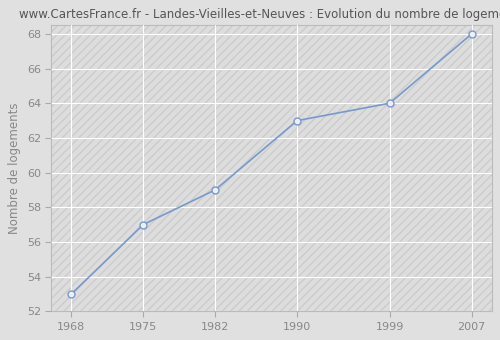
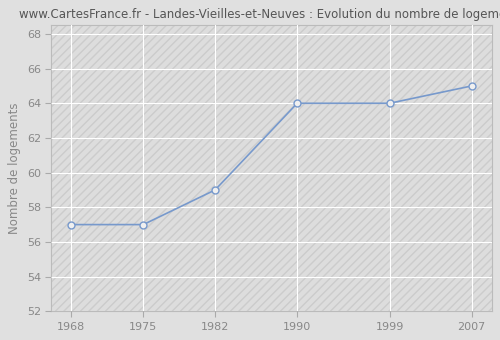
1968: 53 -> 57
1990: 63 -> 64
2007: 68 -> 65
